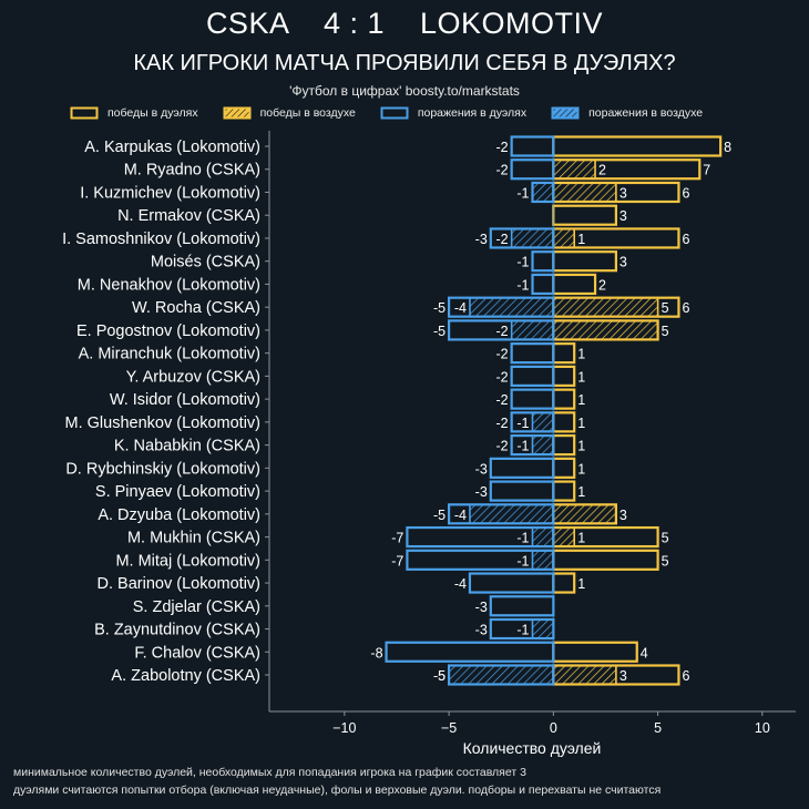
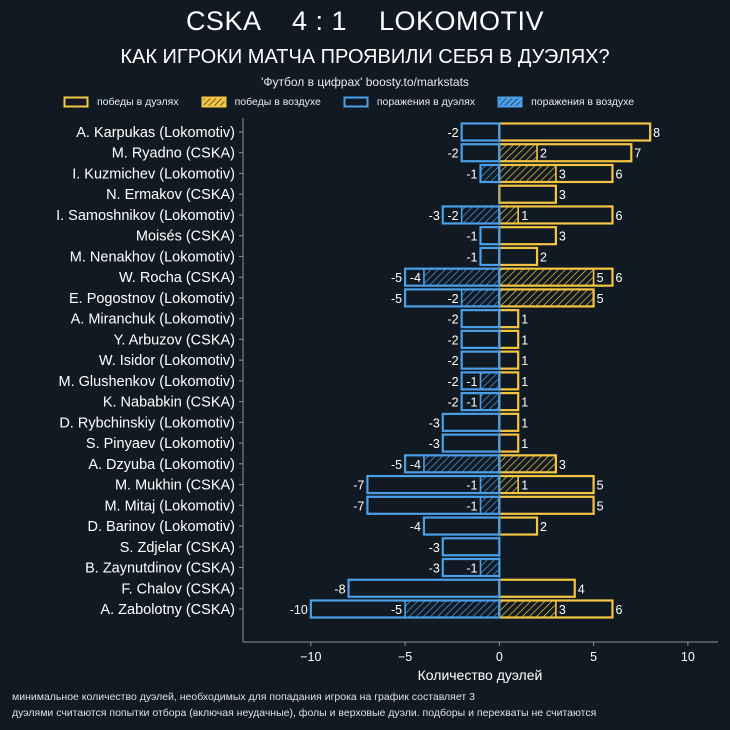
победы в дуэлях/D. Barinov (Lokomotiv): 1 -> 2
поражения в дуэлях/A. Zabolotny (CSKA): -5 -> -10
